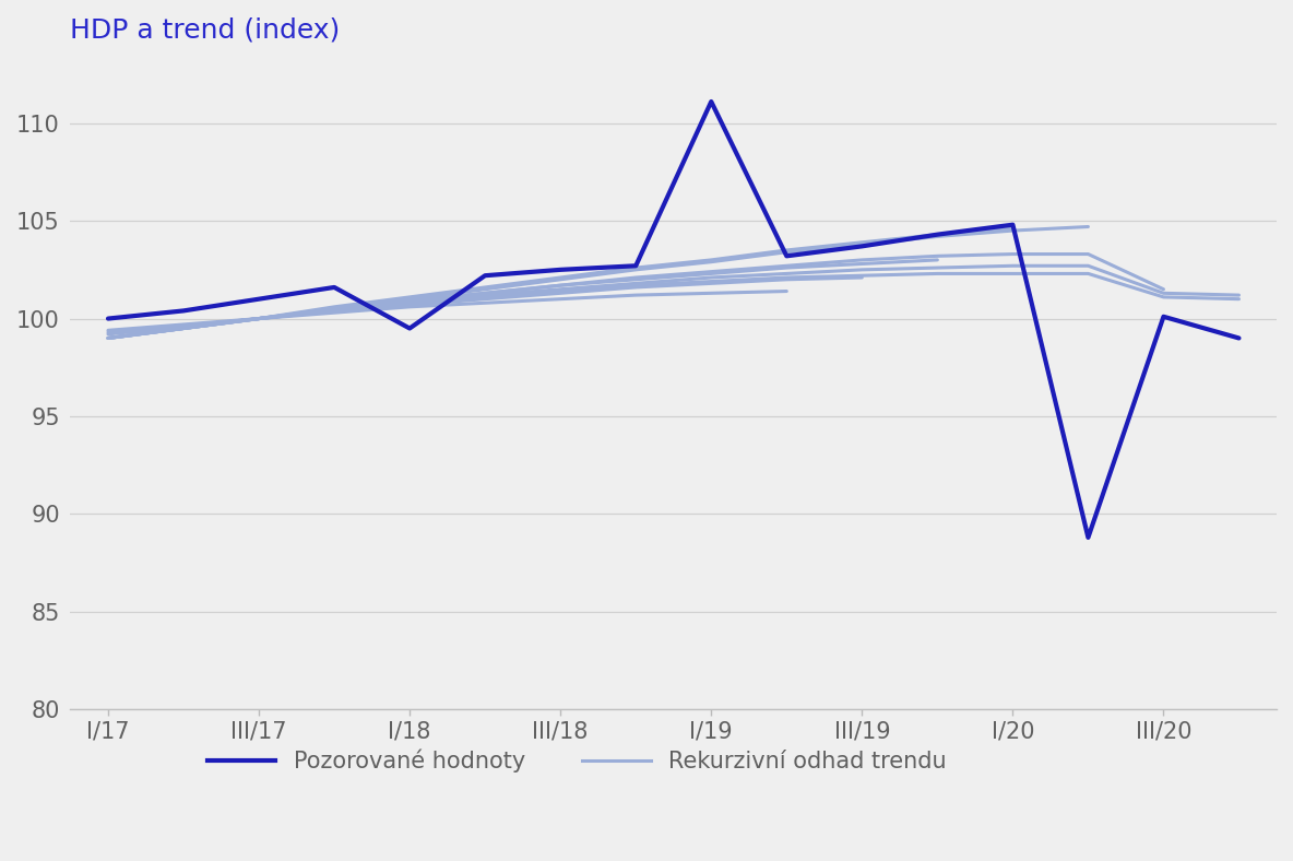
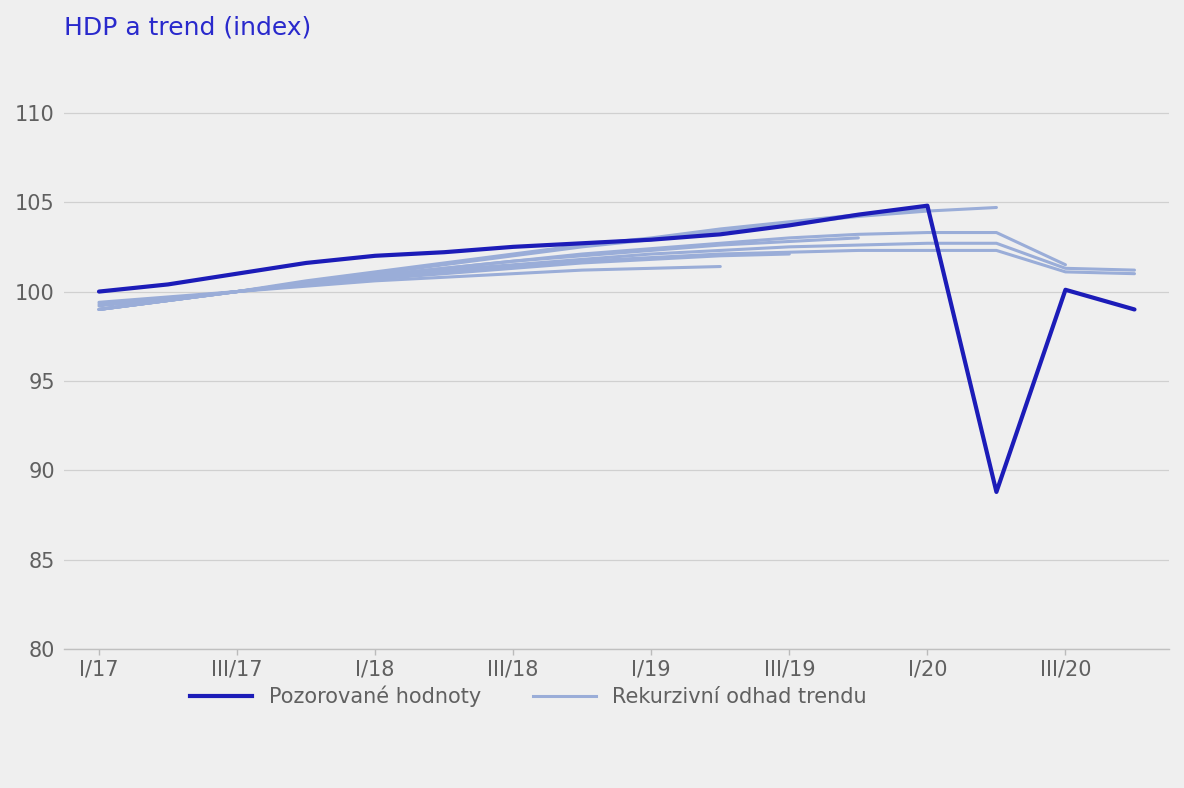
Pozorované hodnoty/I/18: 99.5 -> 102.0
Pozorované hodnoty/I/19: 111.1 -> 102.9
